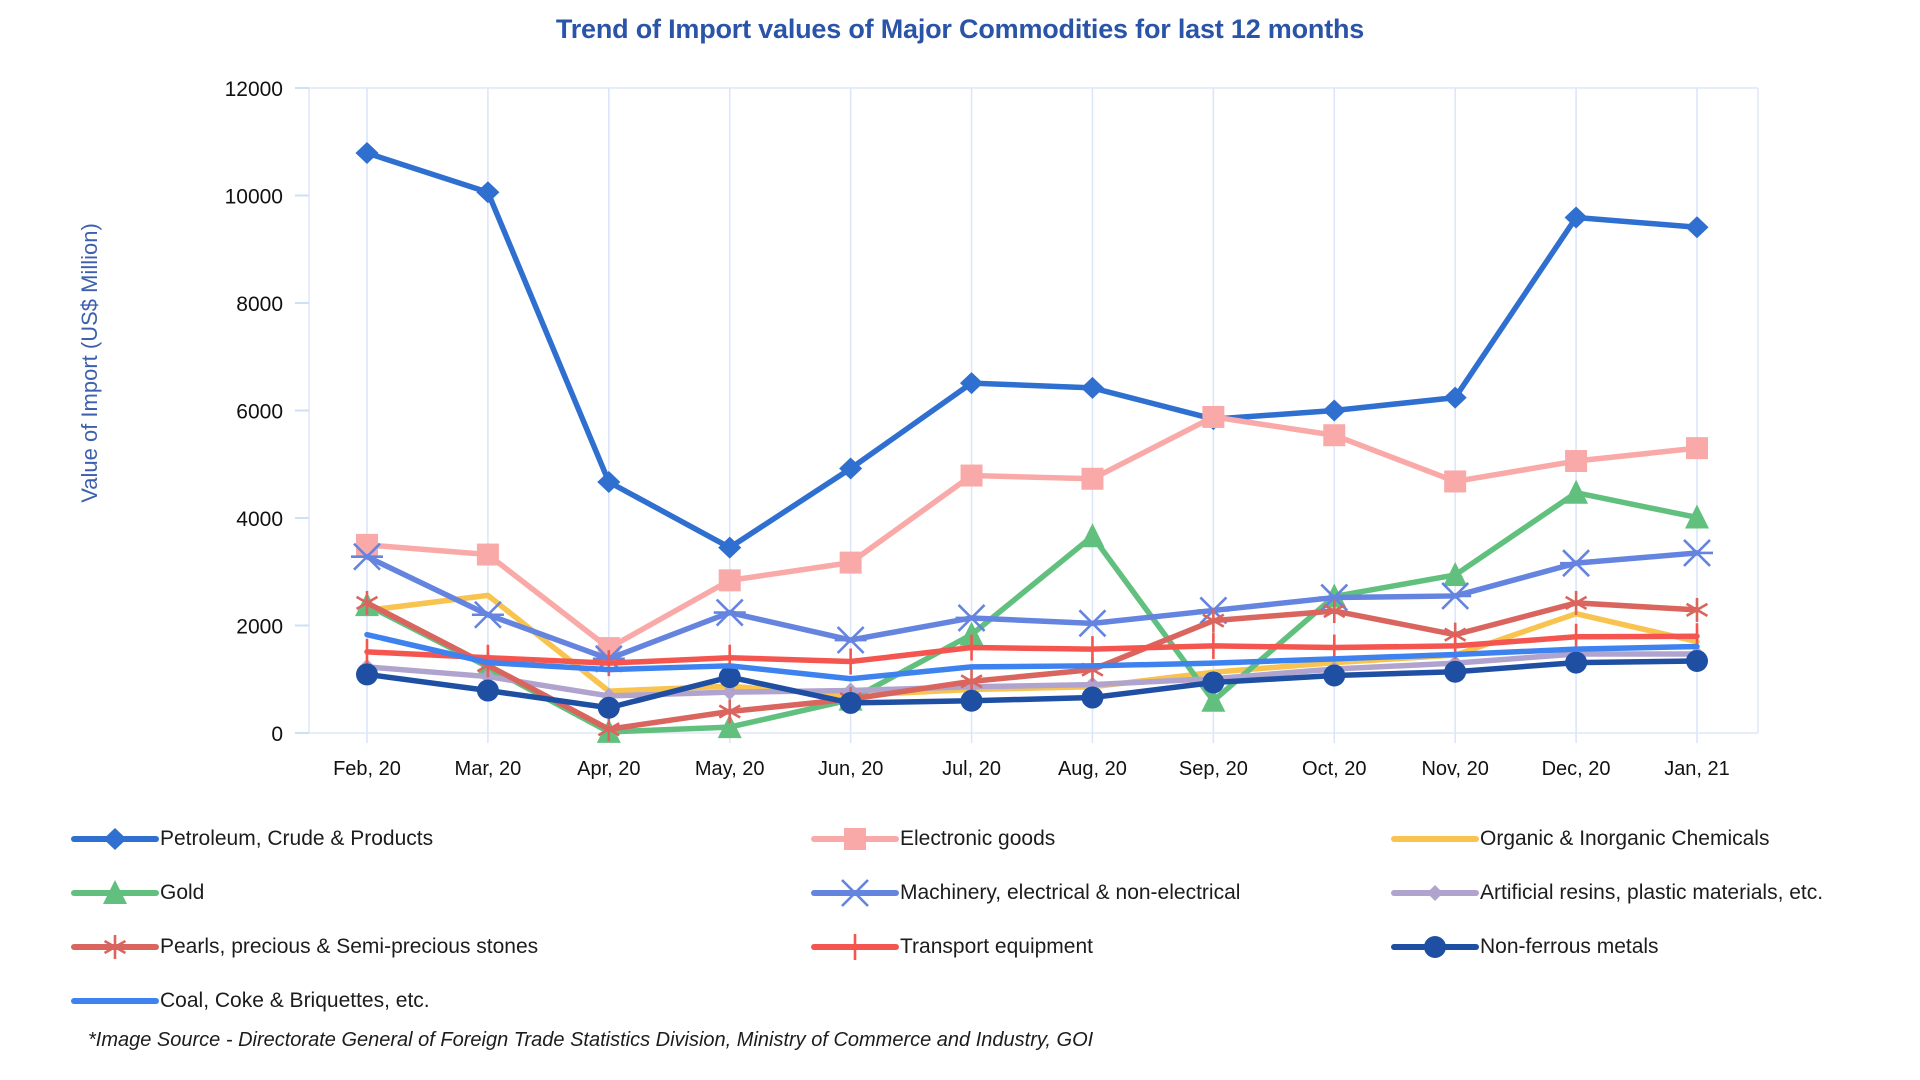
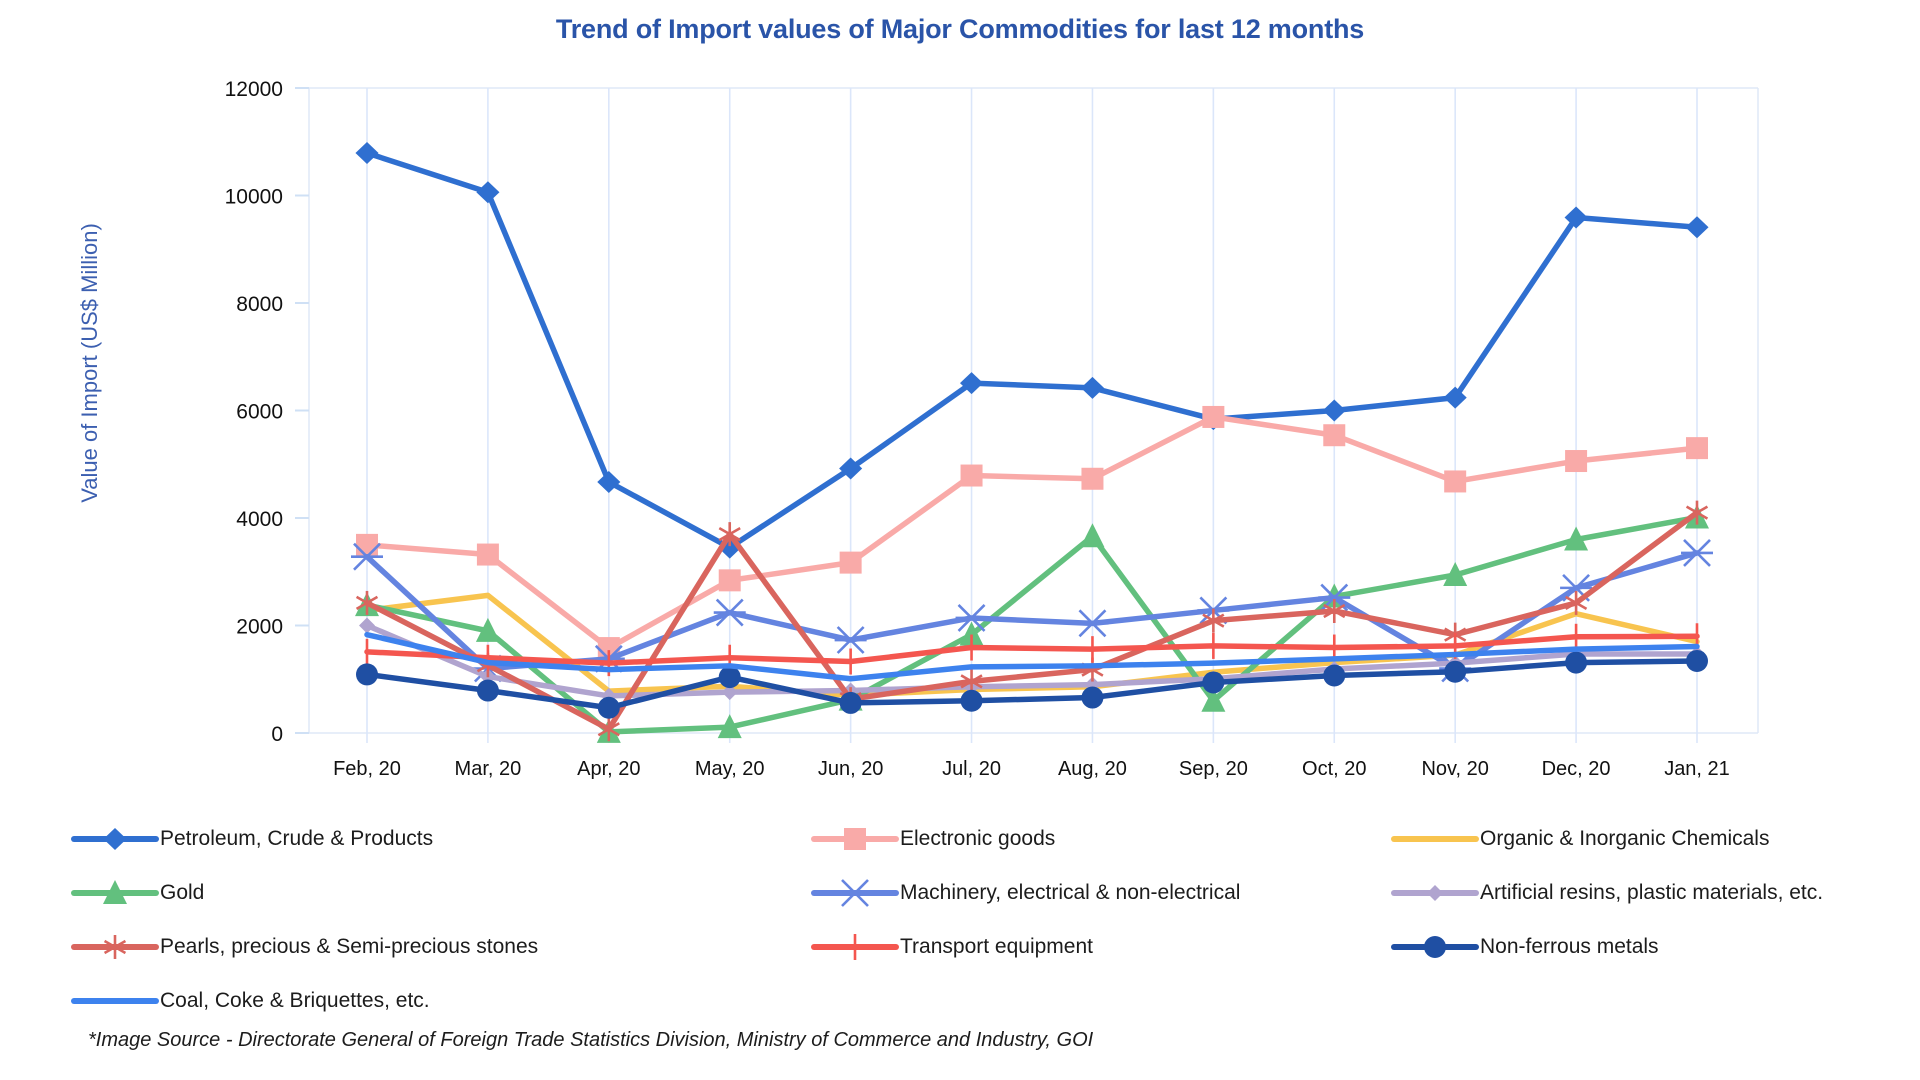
Artificial resins, plastic materials, etc./Feb, 20: 1200 -> 2000
Gold/Mar, 20: 1200 -> 1900
Machinery, electrical & non-electrical/Mar, 20: 2200 -> 1200
Pearls, precious & Semi-precious stones/May, 20: 400 -> 3700
Machinery, electrical & non-electrical/Nov, 20: 2600 -> 1200
Gold/Dec, 20: 4500 -> 3600
Machinery, electrical & non-electrical/Dec, 20: 3200 -> 2700
Pearls, precious & Semi-precious stones/Jan, 21: 2300 -> 4100
